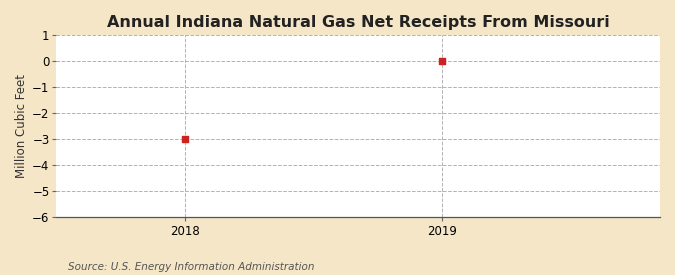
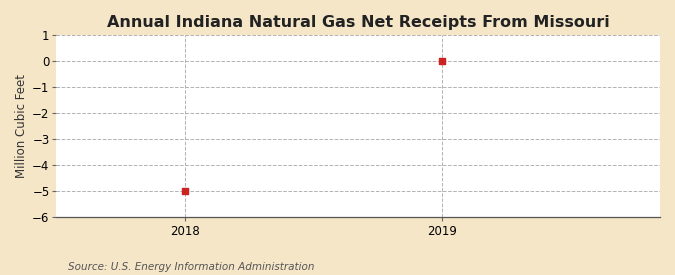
2018: -3 -> -5
